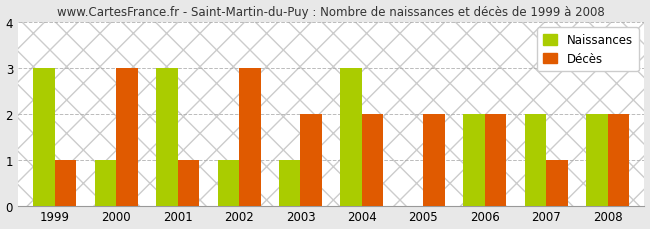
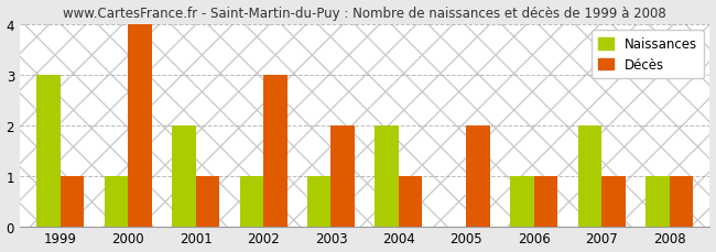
Décès/2000: 3 -> 4
Naissances/2001: 3 -> 2
Naissances/2004: 3 -> 2
Décès/2004: 2 -> 1
Naissances/2006: 2 -> 1
Décès/2006: 2 -> 1
Naissances/2008: 2 -> 1
Décès/2008: 2 -> 1
